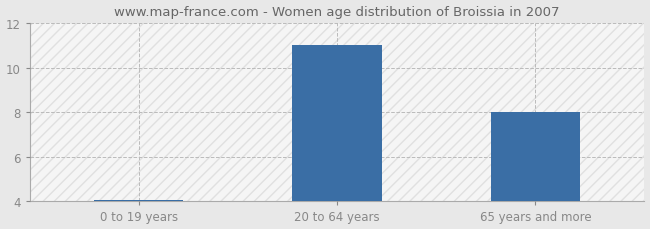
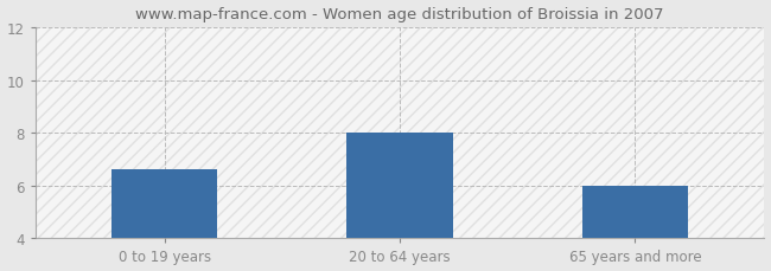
0 to 19 years: 4.05 -> 6.60
20 to 64 years: 11.00 -> 8.00
65 years and more: 8.00 -> 6.00
